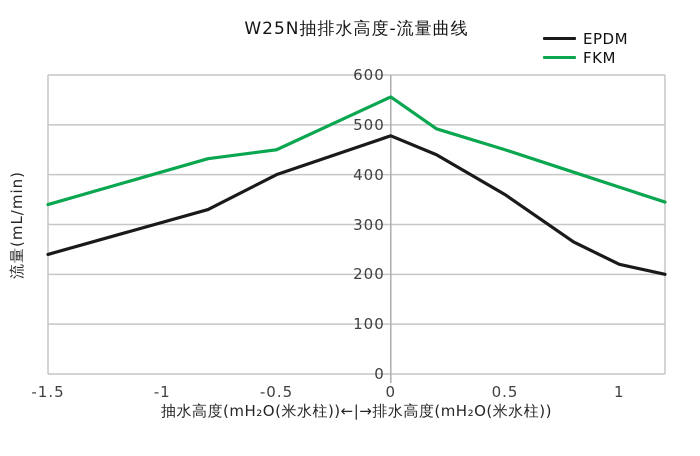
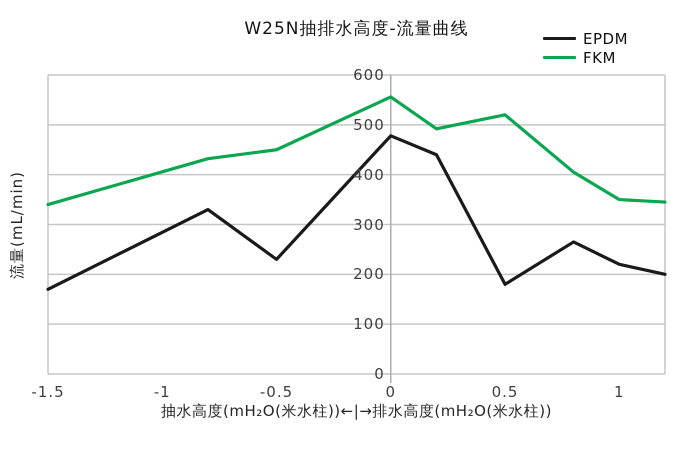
EPDM/-1.5: 240 -> 170
EPDM/-0.5: 400 -> 230
EPDM/0.5: 360 -> 180
FKM/0.5: 450 -> 520
FKM/1: 380 -> 350
